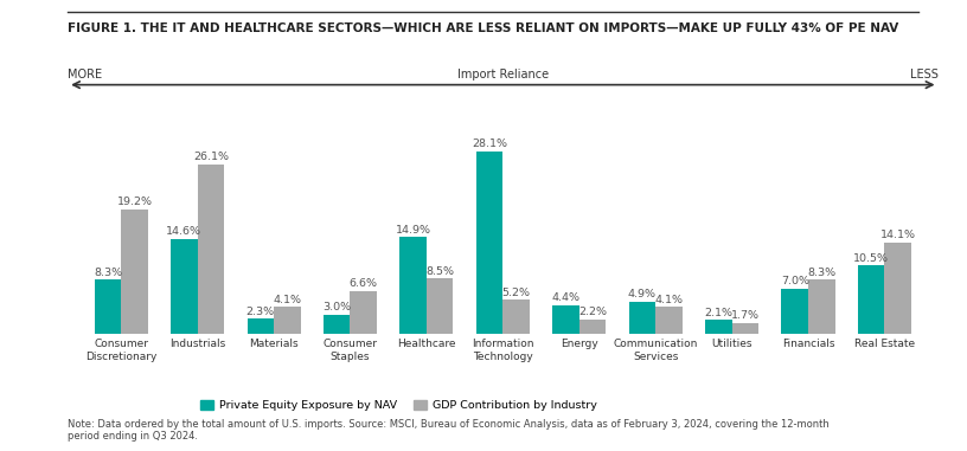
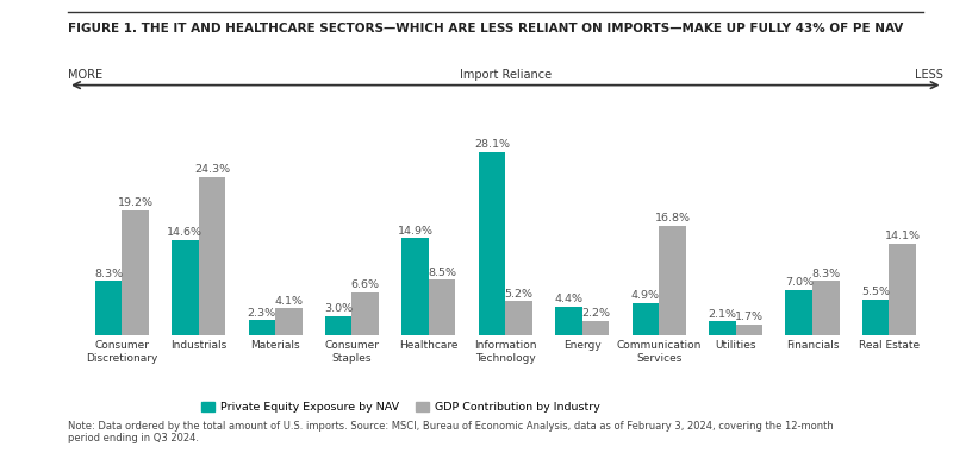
GDP Contribution by Industry/Industrials: 26.1% -> 24.3%
GDP Contribution by Industry/Communication Services: 4.1% -> 16.8%
Private Equity Exposure by NAV/Real Estate: 10.5% -> 5.5%
